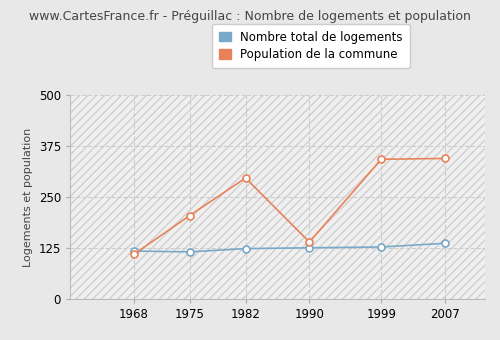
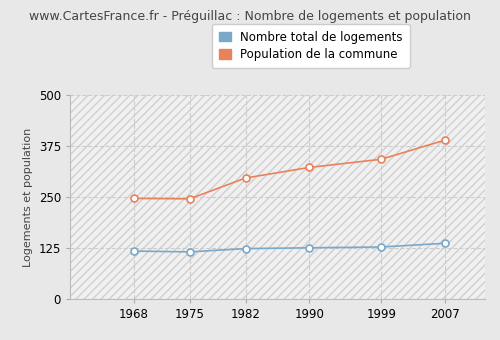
Population de la commune/1968: 110 -> 247
Population de la commune/1975: 205 -> 246
Population de la commune/1990: 140 -> 323
Population de la commune/2007: 345 -> 390
